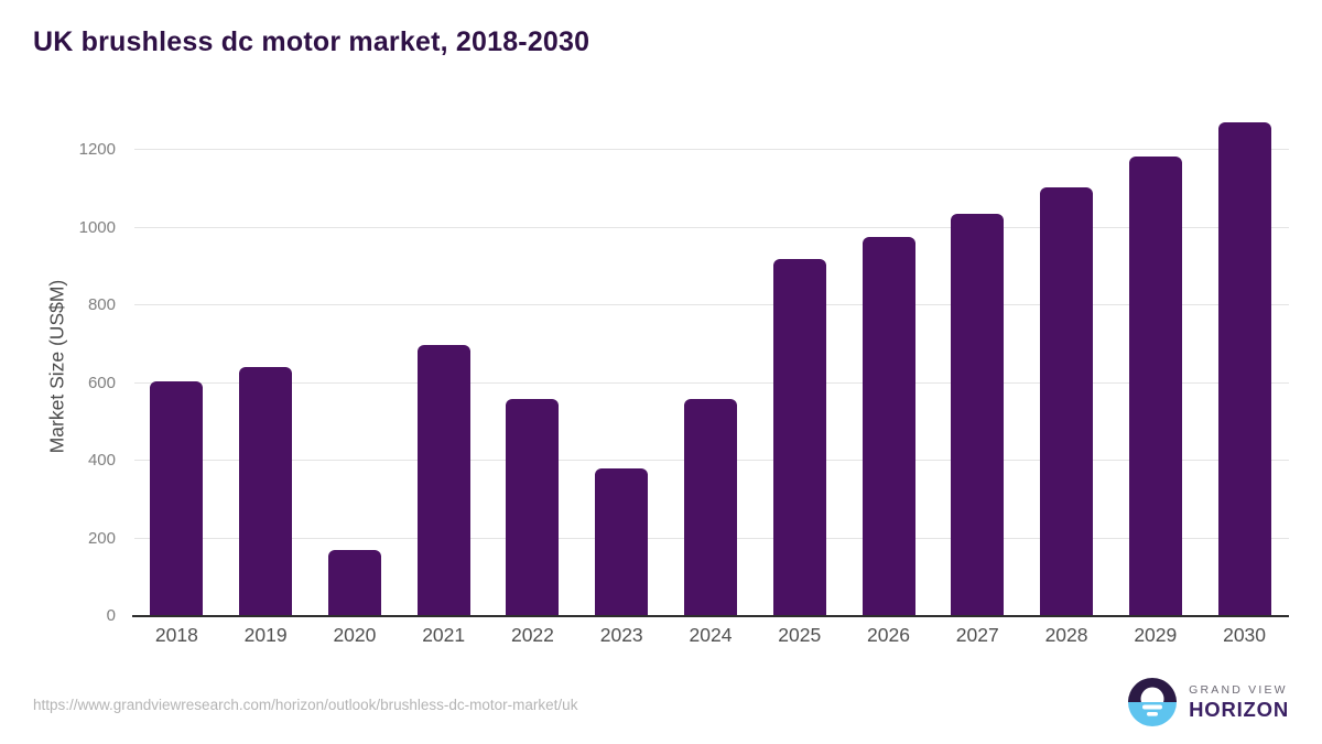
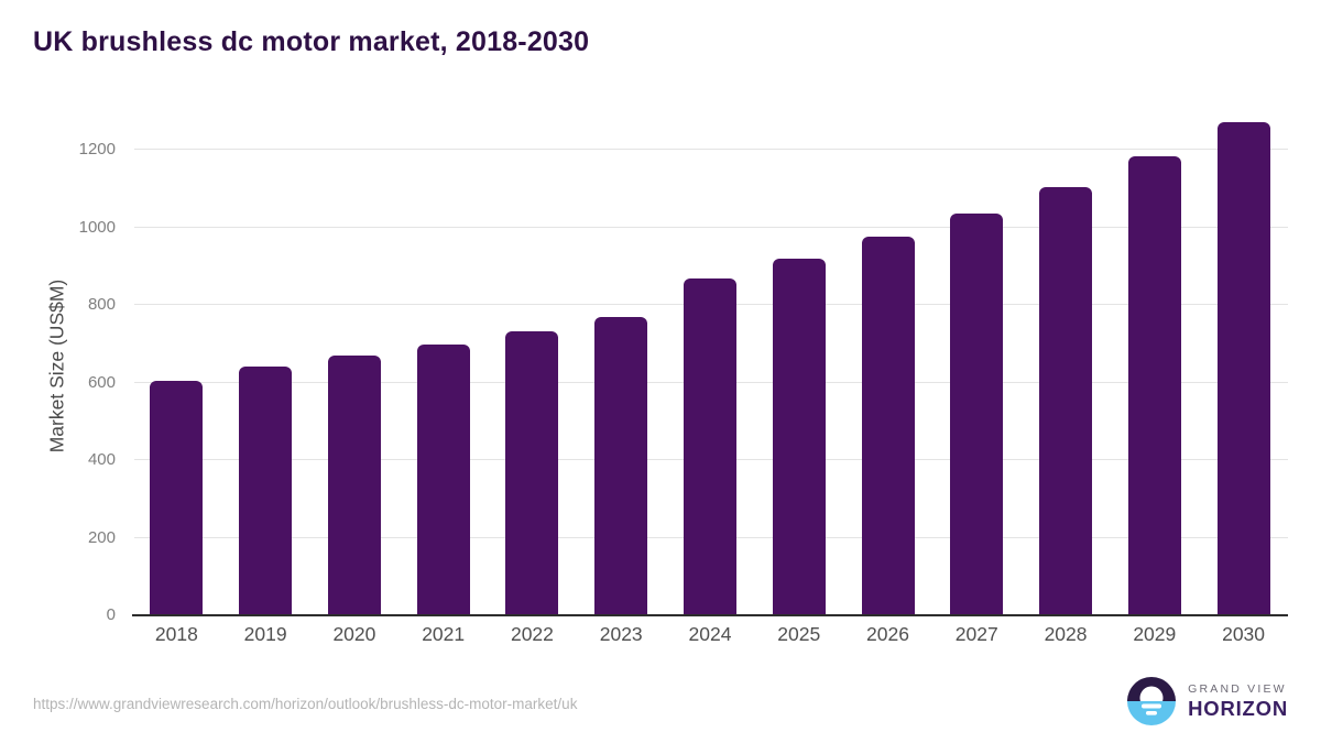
2020: 170 -> 670
2022: 560 -> 730
2023: 380 -> 770
2024: 560 -> 870
